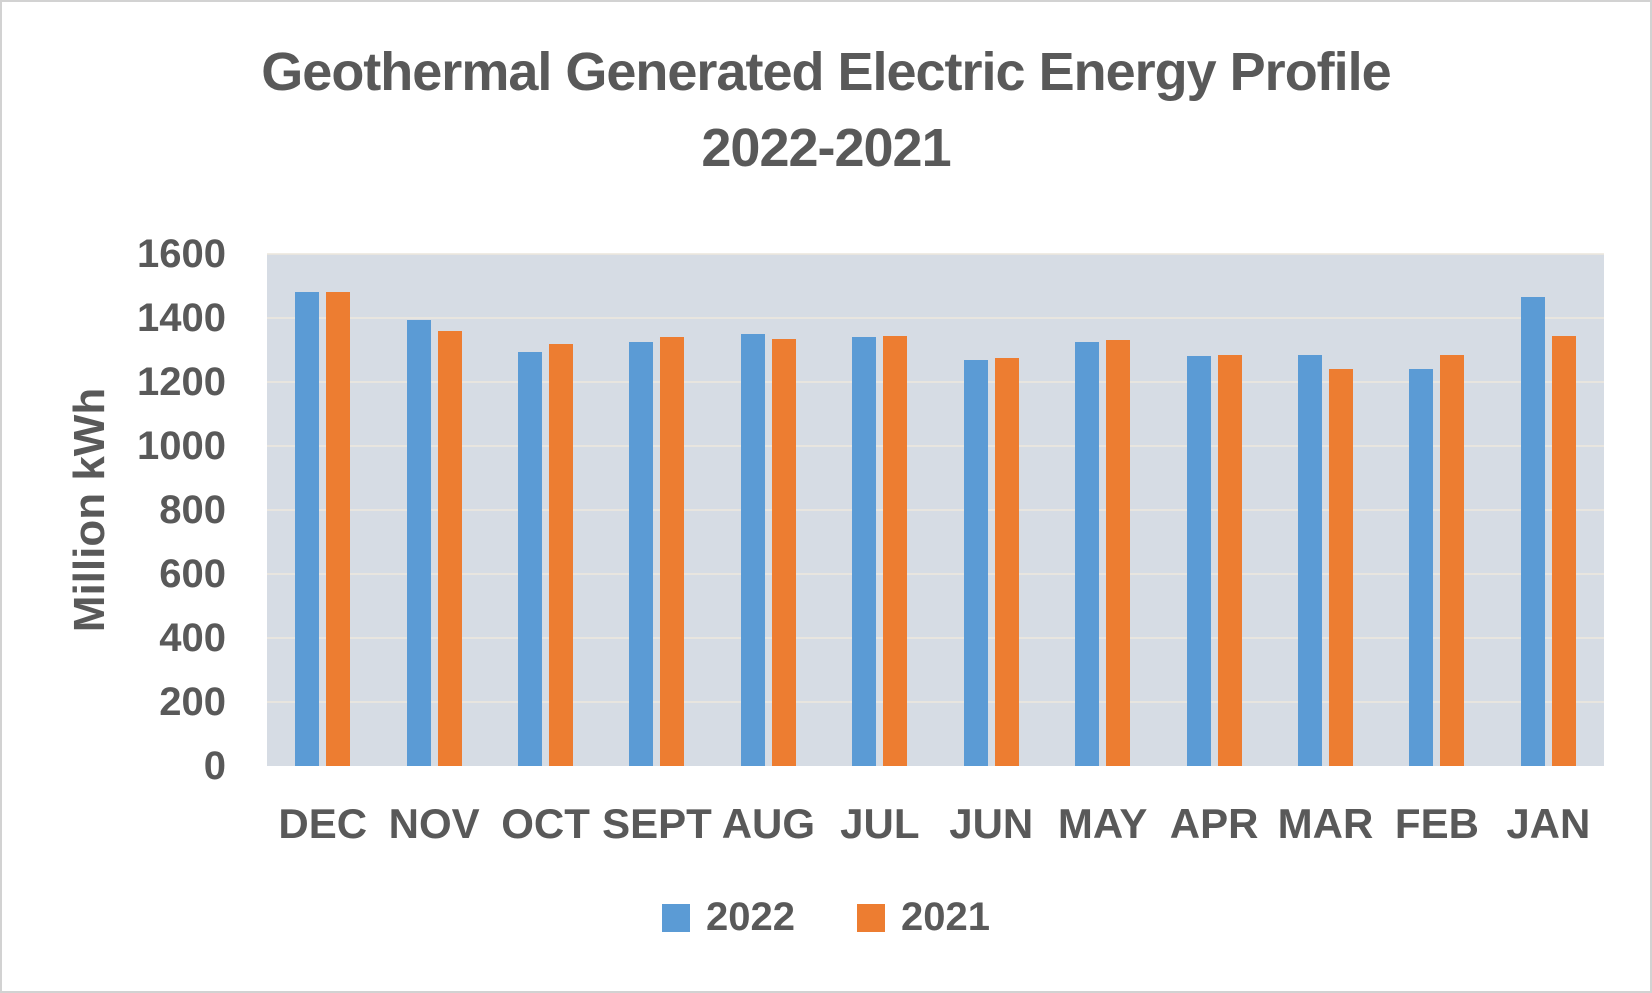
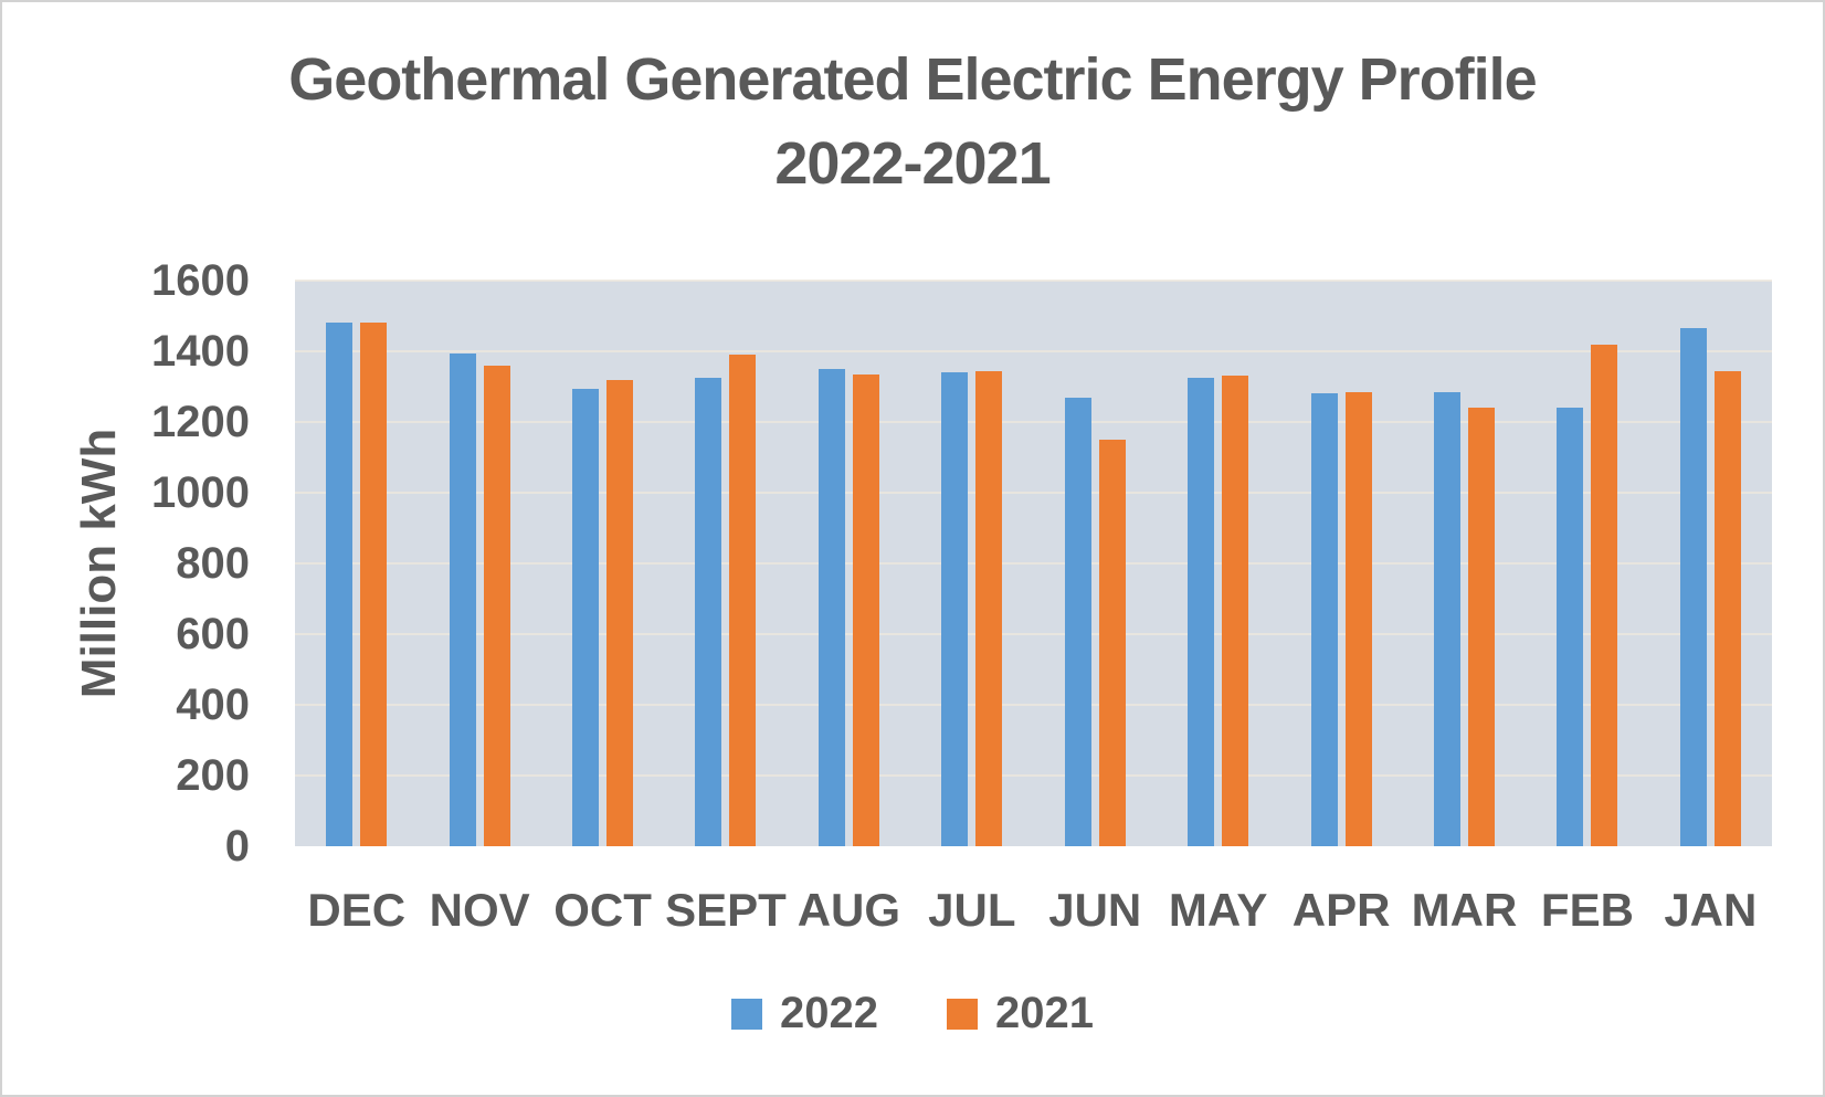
2021/SEPT: 1340 -> 1390
2021/JUN: 1280 -> 1150
2021/FEB: 1280 -> 1420
